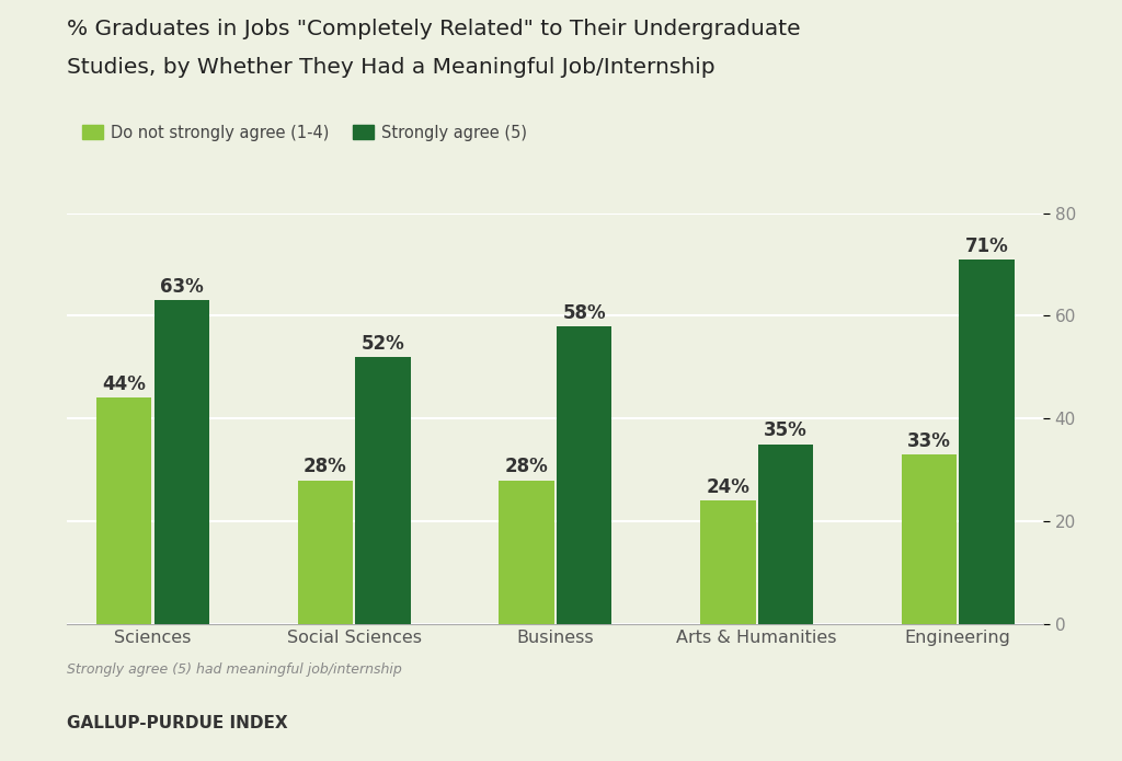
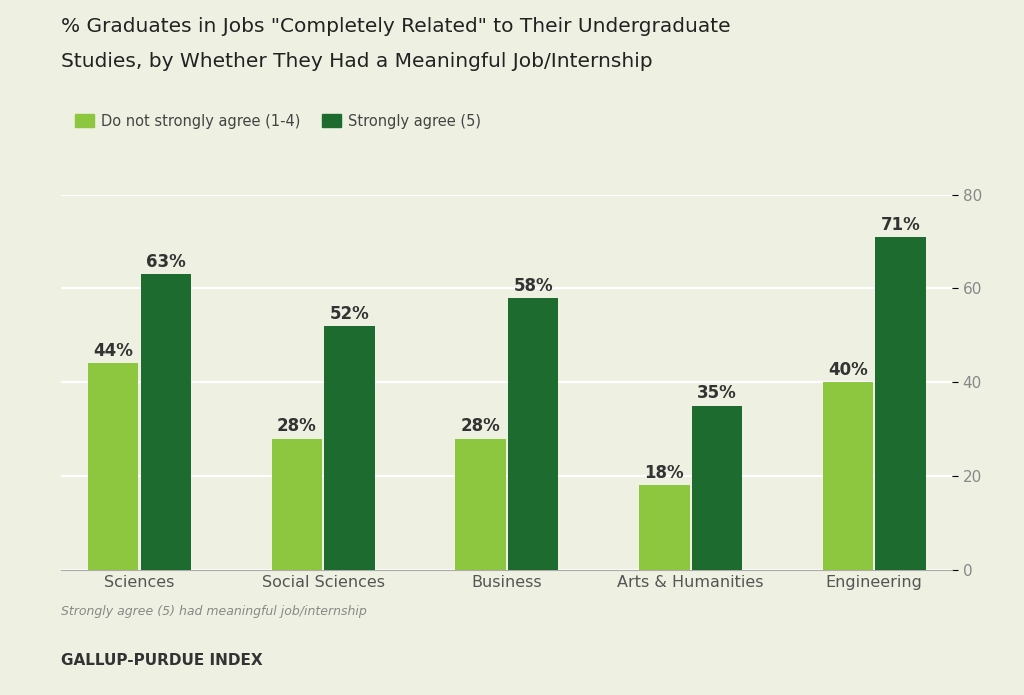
Do not strongly agree (1-4)/Arts & Humanities: 24% -> 18%
Do not strongly agree (1-4)/Engineering: 33% -> 40%
